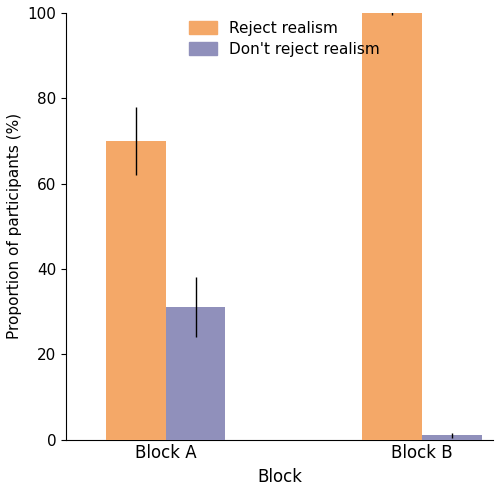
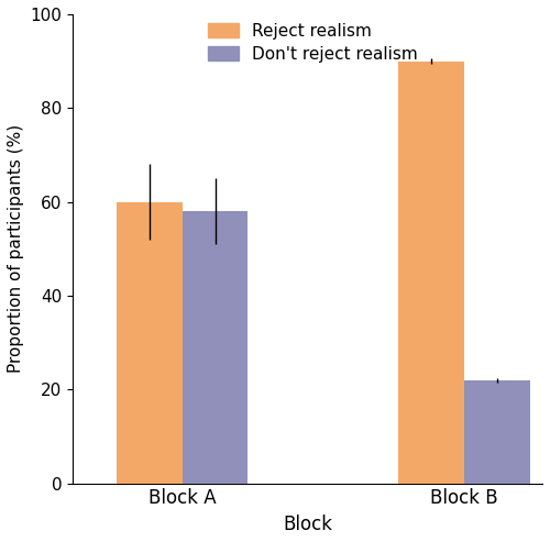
Reject realism/Block A: 70 -> 60
Don't reject realism/Block A: 31 -> 58
Reject realism/Block B: 100 -> 90
Don't reject realism/Block B: 1 -> 22
